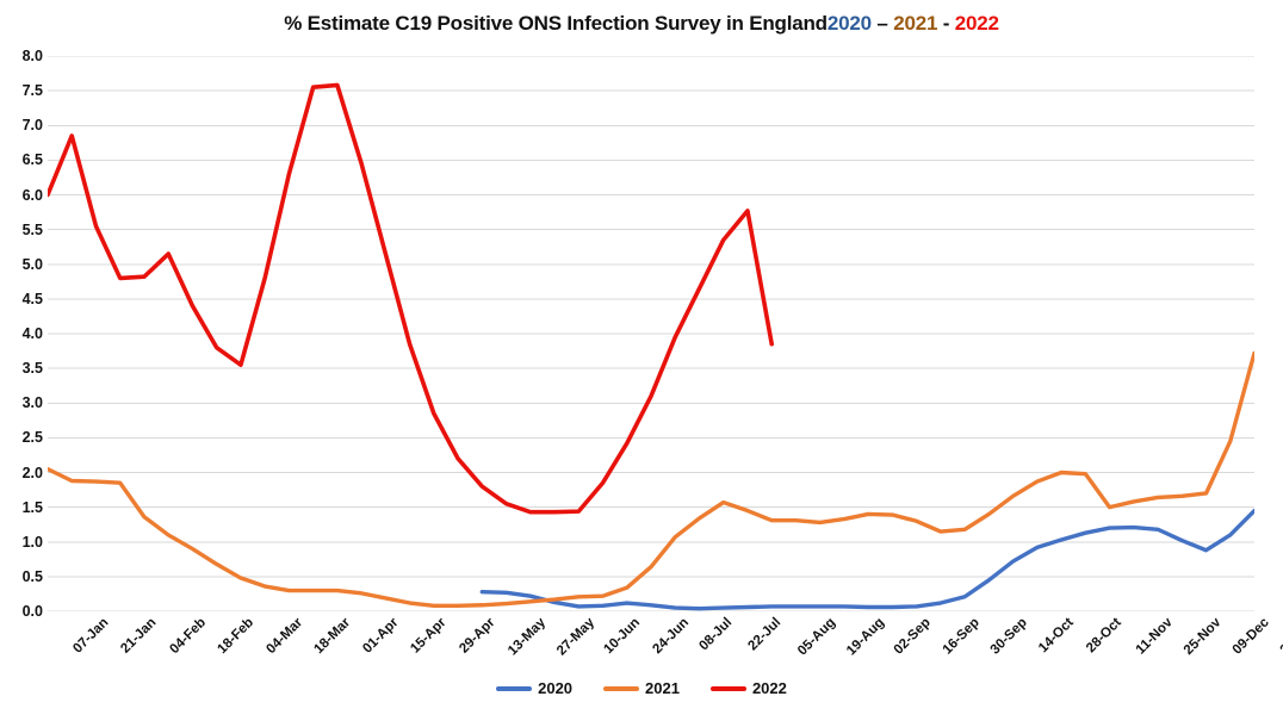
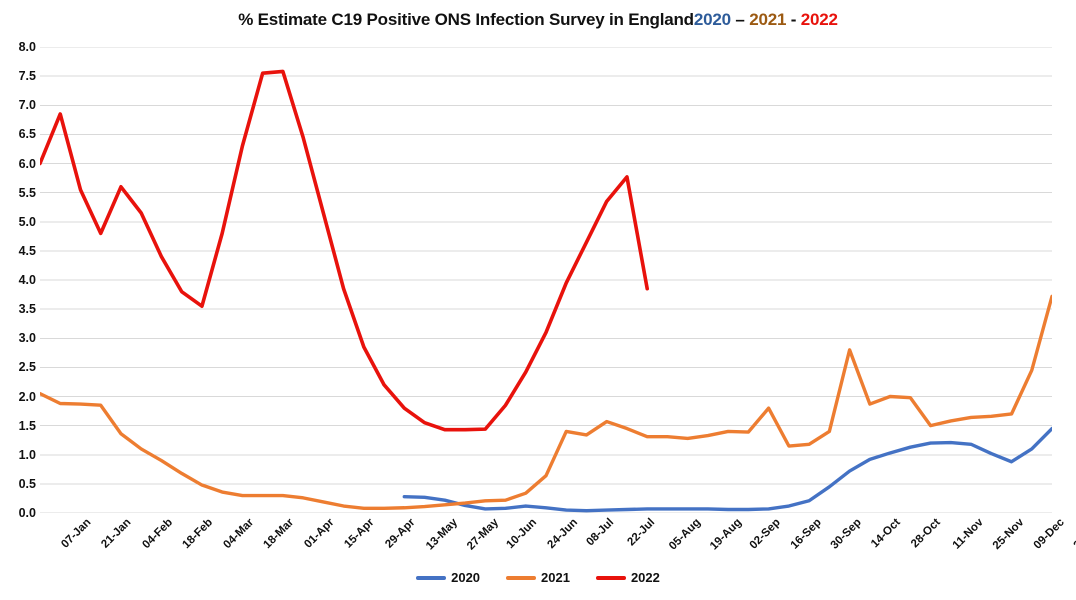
2022/04-Feb: 4.8 -> 5.6
2021/08-Jul: 1.1 -> 1.4
2021/16-Sep: 1.3 -> 1.8
2021/14-Oct: 1.7 -> 2.8
